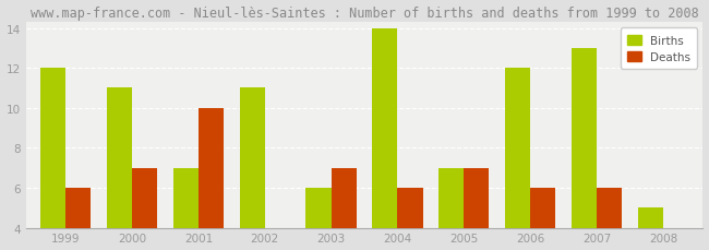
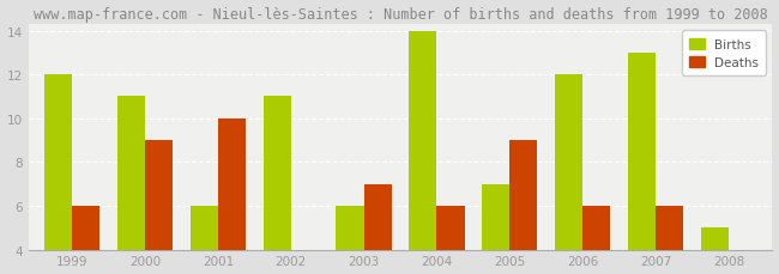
Deaths/2000: 7 -> 9
Births/2001: 7 -> 6
Deaths/2005: 7 -> 9
